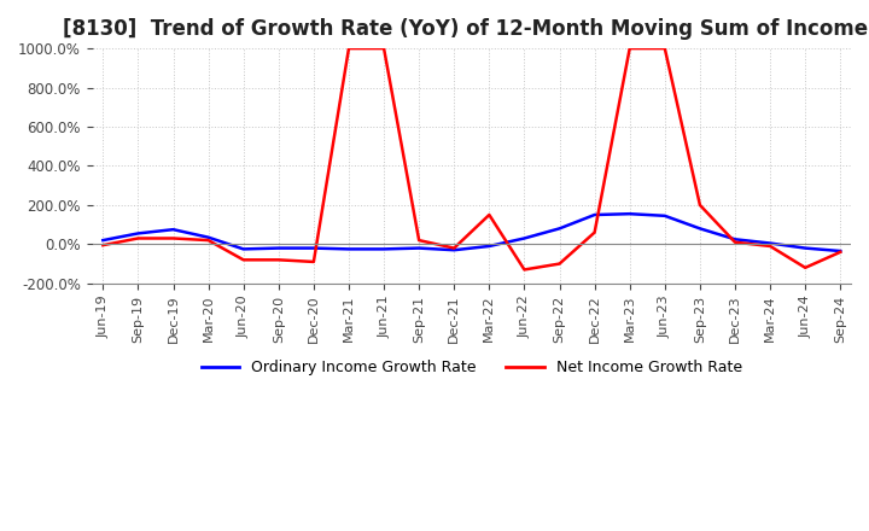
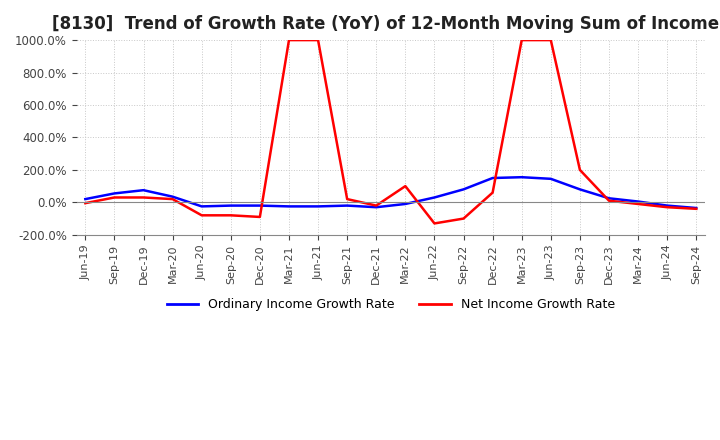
Net Income Growth Rate/Mar-22: 150% -> 100%
Net Income Growth Rate/Jun-24: -120% -> -30%
